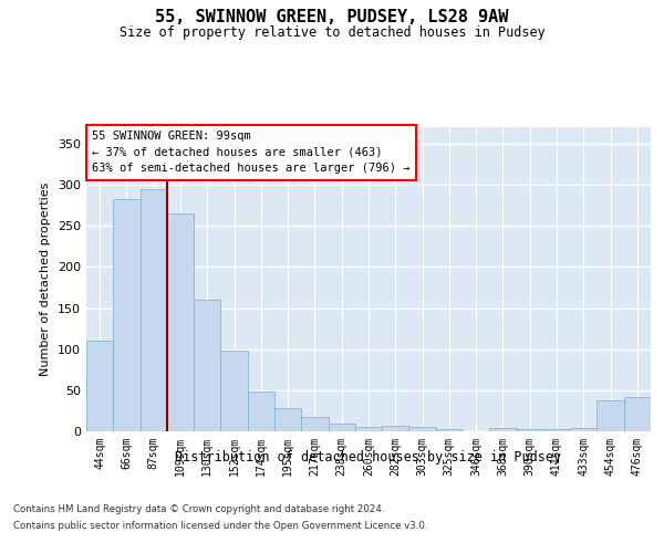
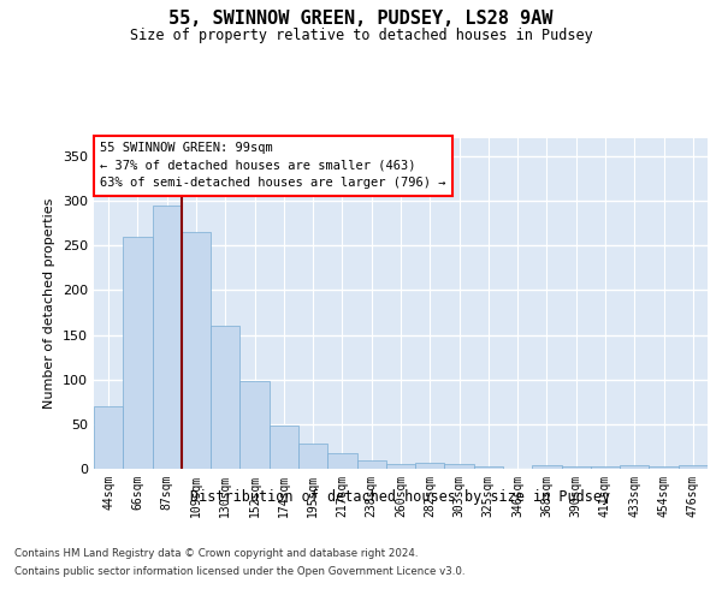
44sqm: 110 -> 70
66sqm: 282 -> 260
454sqm: 38 -> 3
476sqm: 42 -> 4
